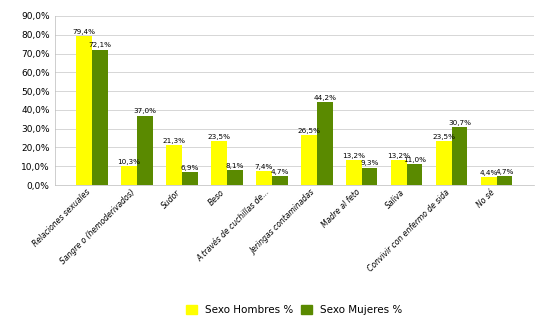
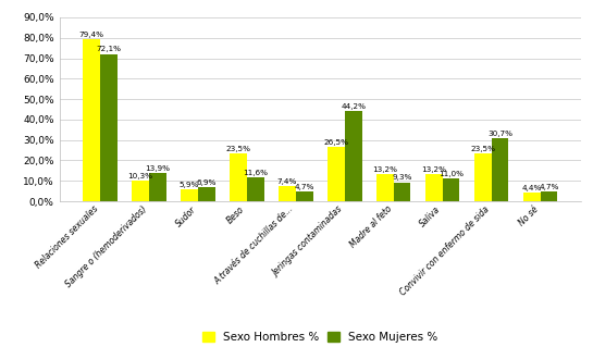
Sexo Mujeres %/Sangre o (hemoderivados): 37,0% -> 13,9%
Sexo Hombres %/Sudor: 21,3% -> 5,9%
Sexo Mujeres %/Beso: 8,1% -> 11,6%
